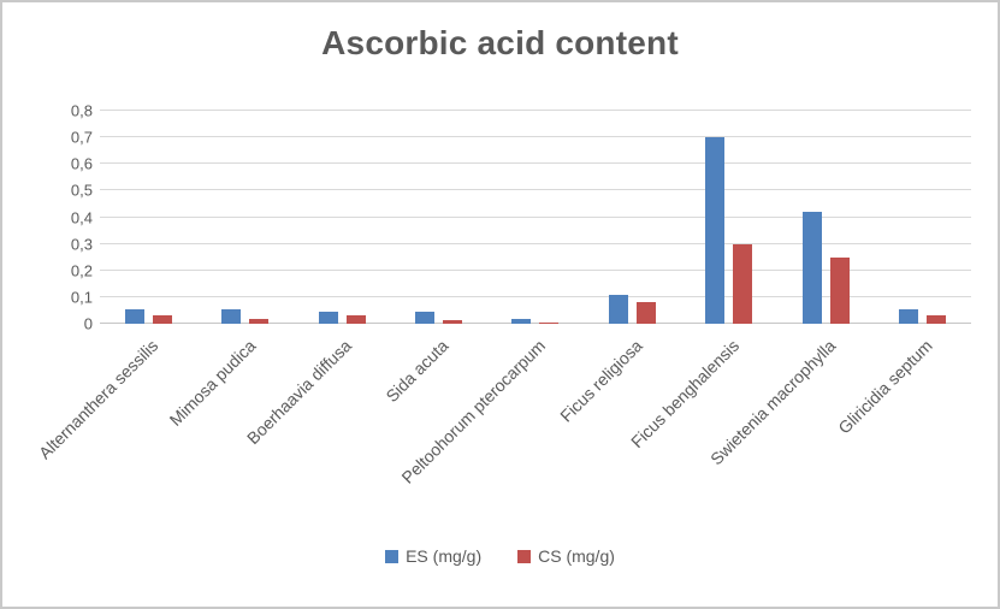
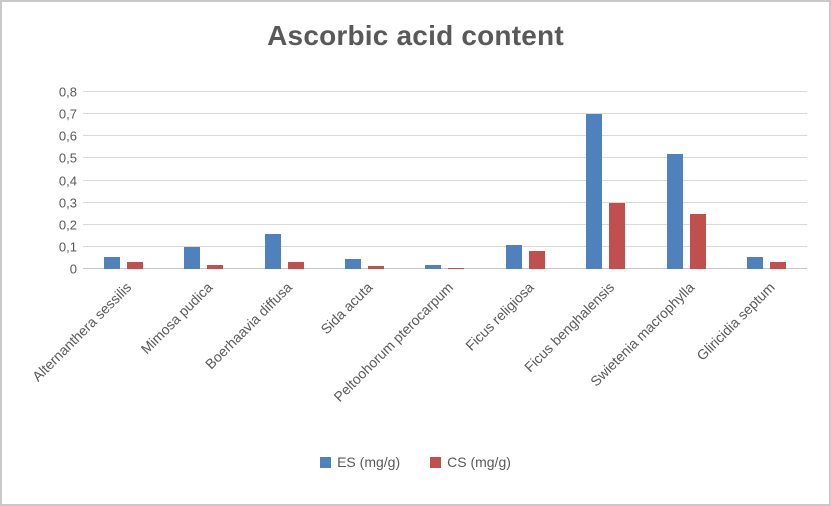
ES (mg/g)/Mimosa pudica: 0,06 -> 0,10
ES (mg/g)/Boerhaavia diffusa: 0,04 -> 0,16
ES (mg/g)/Swietenia macrophylla: 0,42 -> 0,52
